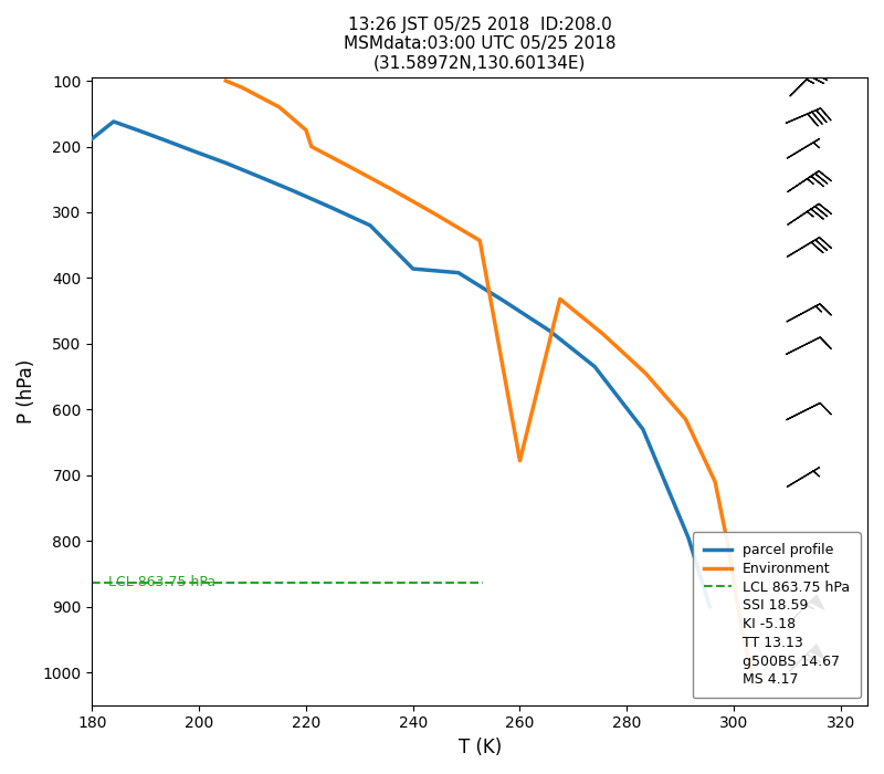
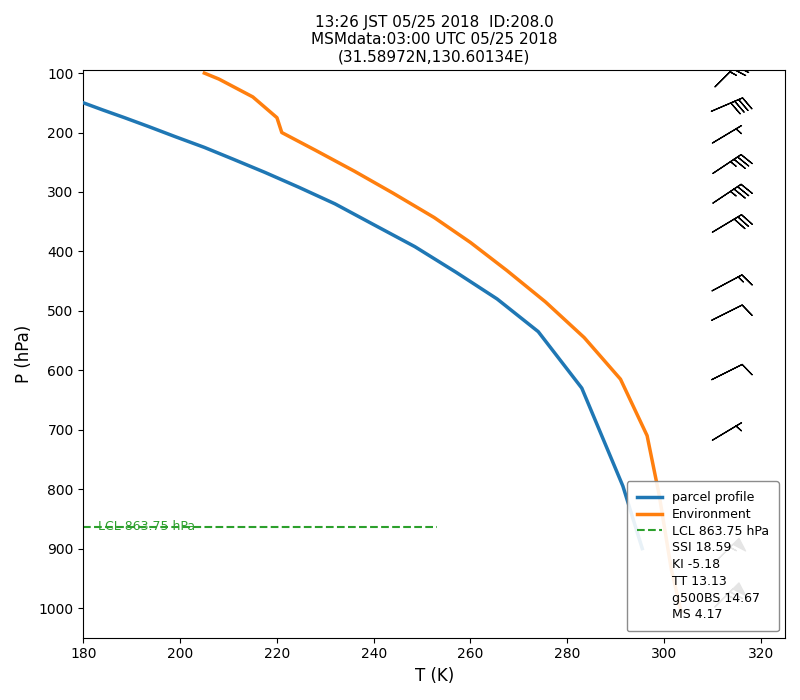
parcel profile/180: 188 -> 150
parcel profile/240: 386 -> 355
Environment/260: 678 -> 385
